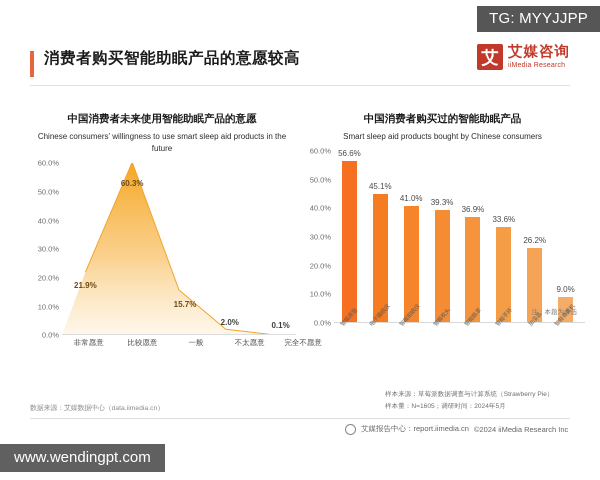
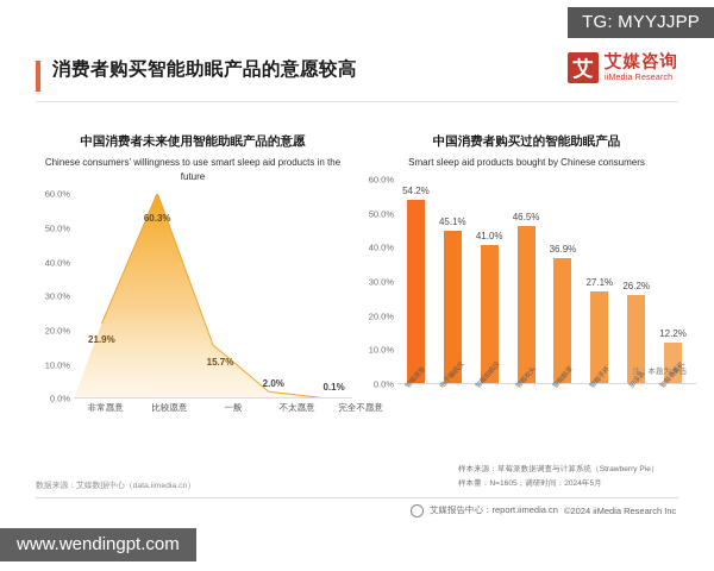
中国消费者购买过的智能助眠产品/智能床垫: 56.6% -> 54.2%
中国消费者购买过的智能助眠产品/智能枕头: 39.3% -> 46.5%
中国消费者购买过的智能助眠产品/智能手环: 33.6% -> 27.1%
中国消费者购买过的智能助眠产品/智能香薰机: 9.0% -> 12.2%
